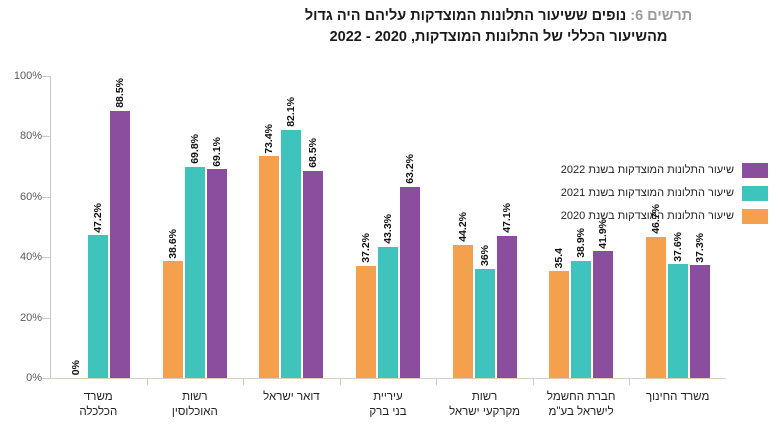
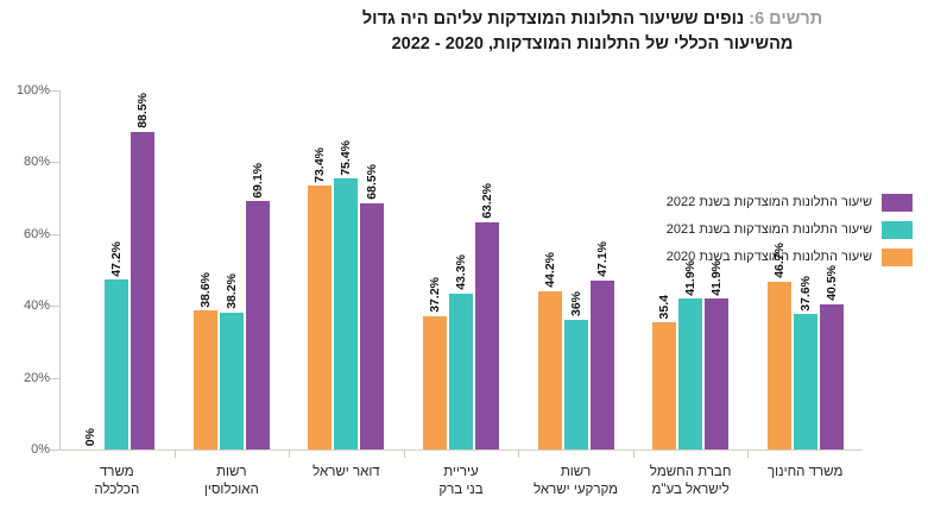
שיעור התלונות המוצדקות בשנת 2021/רשות האוכלוסין: 69.8% -> 38.2%
שיעור התלונות המוצדקות בשנת 2021/דואר ישראל: 82.1% -> 75.4%
שיעור התלונות המוצדקות בשנת 2021/חברת החשמל לישראל בע"מ: 38.9% -> 41.9%
שיעור התלונות המוצדקות בשנת 2022/משרד החינוך: 37.3% -> 40.5%
